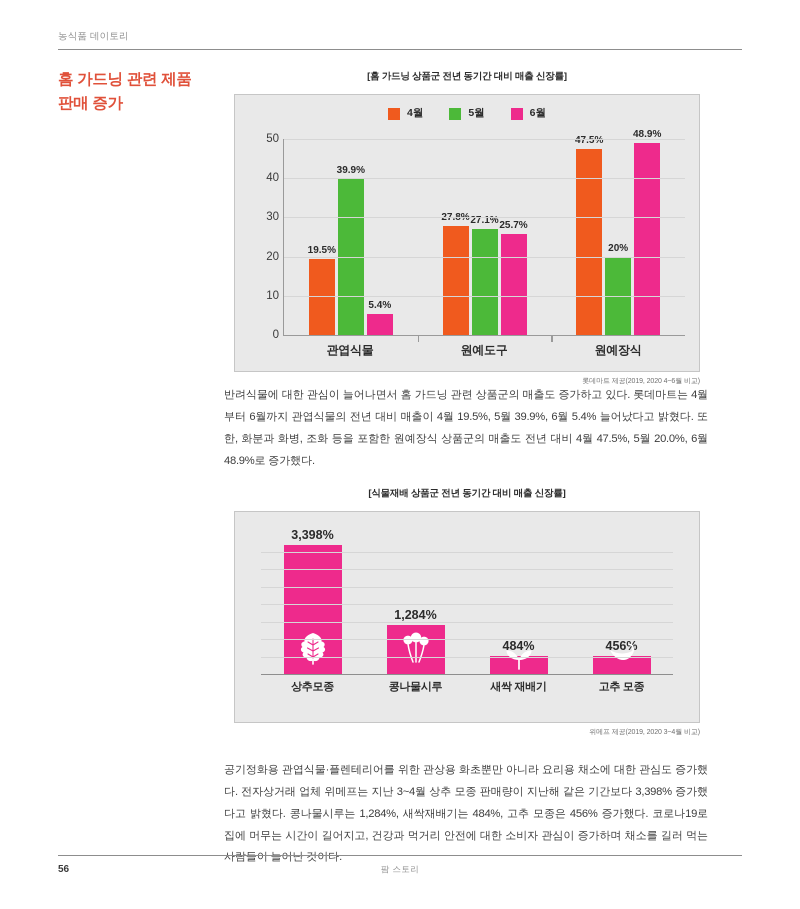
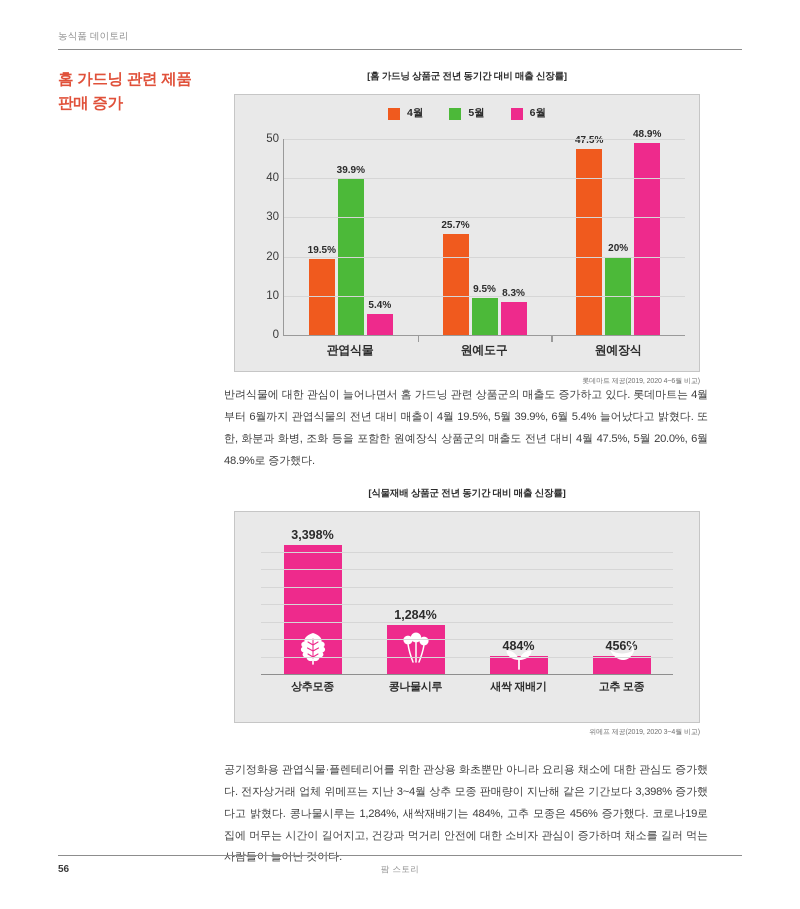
[홈 가드닝 상품군 전년 동기간 대비 매출 신장률]/4월/원예도구: 27.8% -> 25.7%
[홈 가드닝 상품군 전년 동기간 대비 매출 신장률]/5월/원예도구: 27.1% -> 9.5%
[홈 가드닝 상품군 전년 동기간 대비 매출 신장률]/6월/원예도구: 25.7% -> 8.3%
